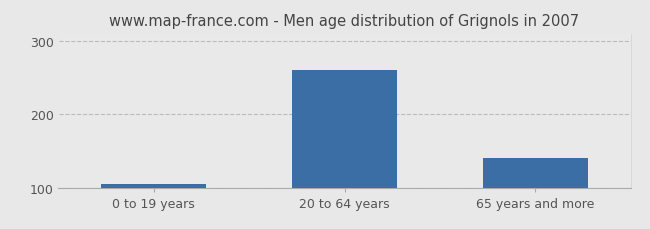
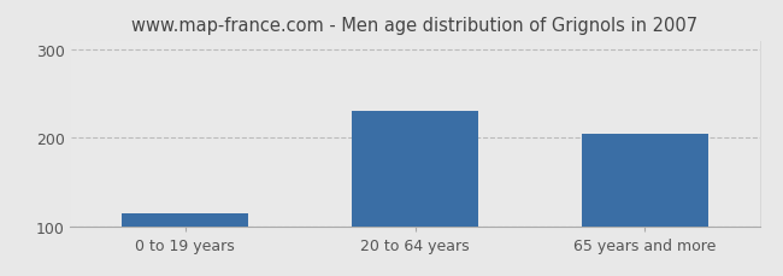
0 to 19 years: 105 -> 114
20 to 64 years: 260 -> 230
65 years and more: 140 -> 204
